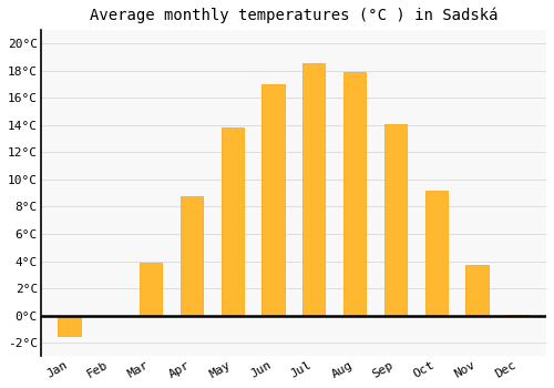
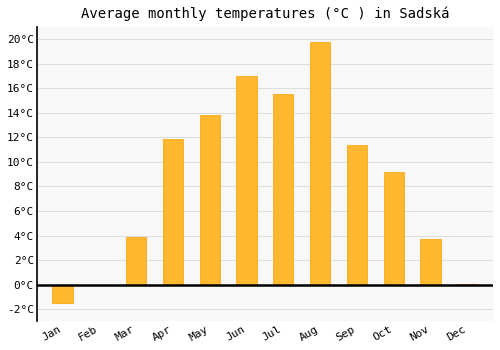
Apr: 8.8°C -> 11.9°C
Jul: 18.5°C -> 15.5°C
Aug: 17.9°C -> 19.8°C
Sep: 14.1°C -> 11.4°C
